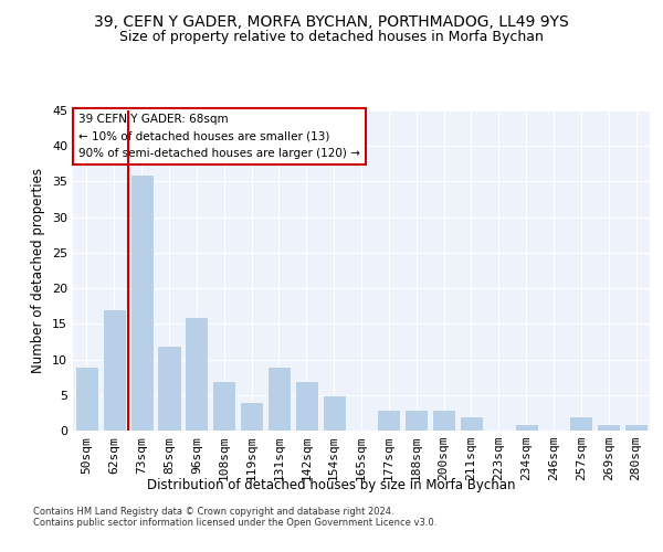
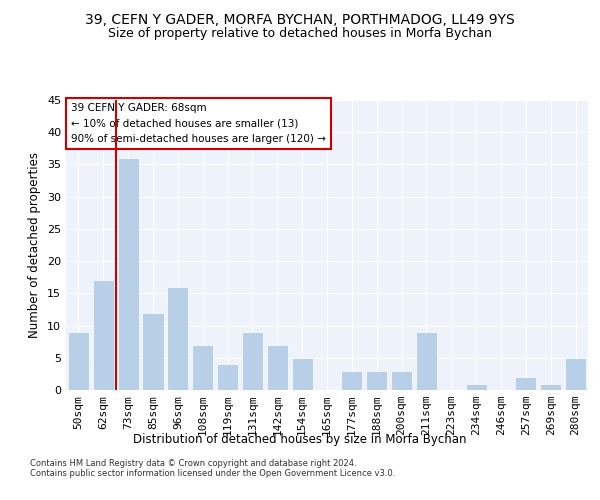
211sqm: 2 -> 9
280sqm: 1 -> 5
